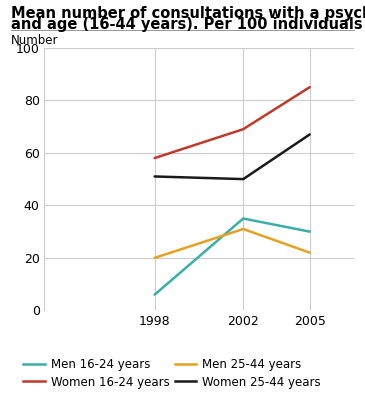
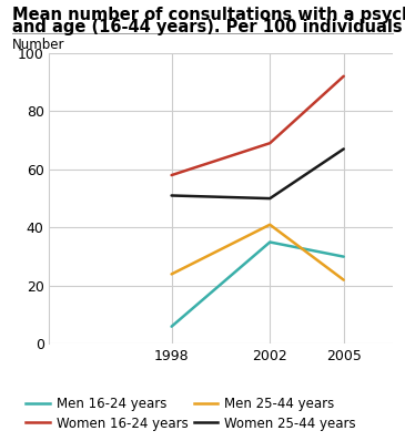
Men 25-44 years/1998: 20 -> 24
Men 25-44 years/2002: 31 -> 41
Women 16-24 years/2005: 85 -> 92
